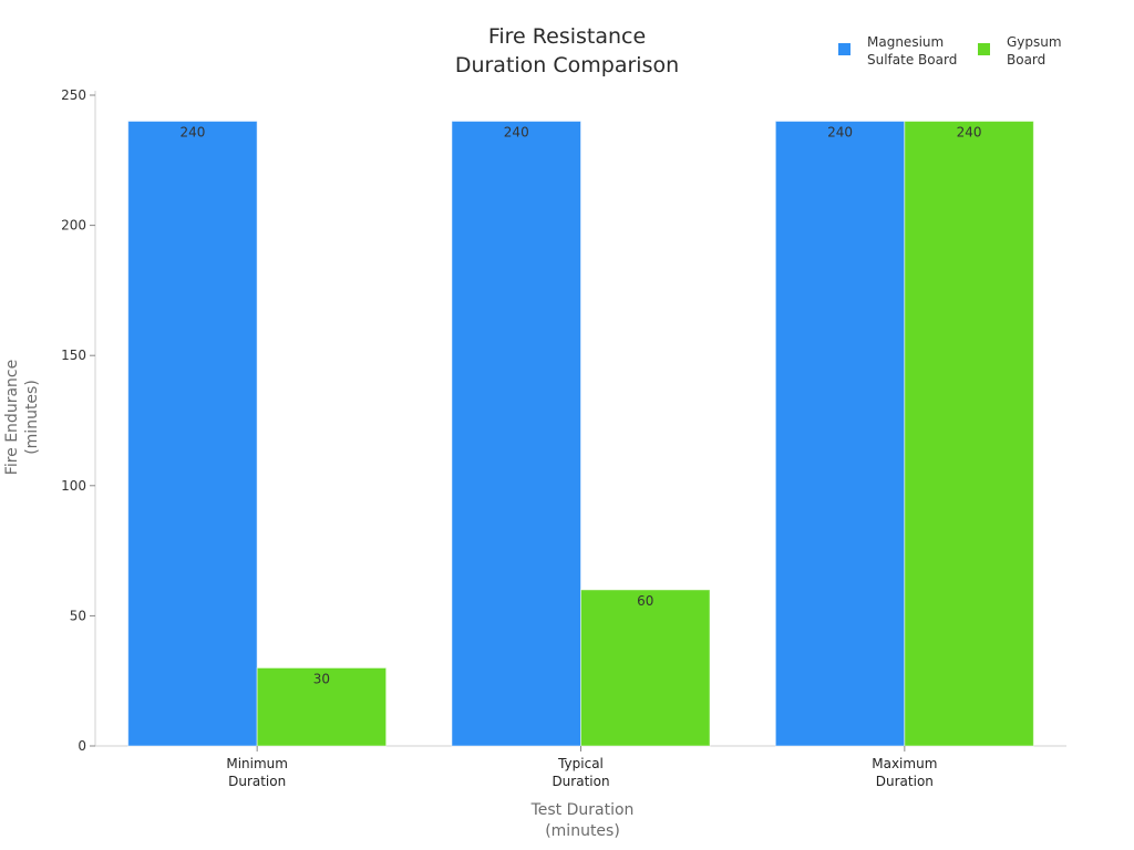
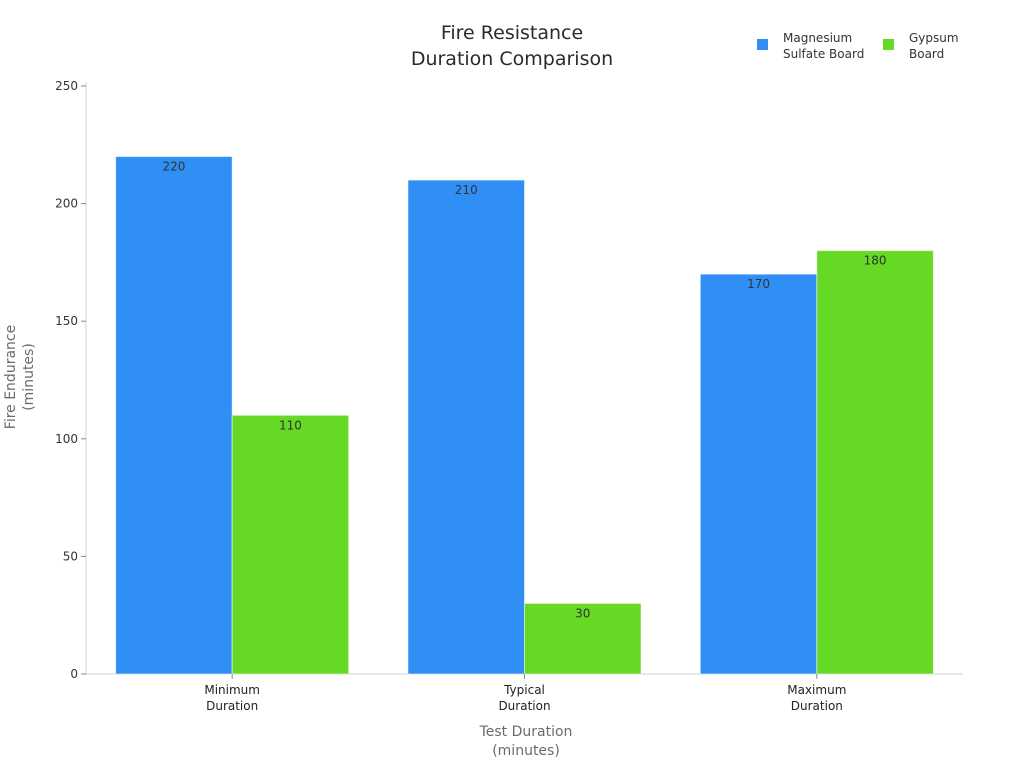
Magnesium Sulfate Board/Minimum Duration: 240 -> 220
Gypsum Board/Minimum Duration: 30 -> 110
Magnesium Sulfate Board/Typical Duration: 240 -> 210
Gypsum Board/Typical Duration: 60 -> 30
Magnesium Sulfate Board/Maximum Duration: 240 -> 170
Gypsum Board/Maximum Duration: 240 -> 180
